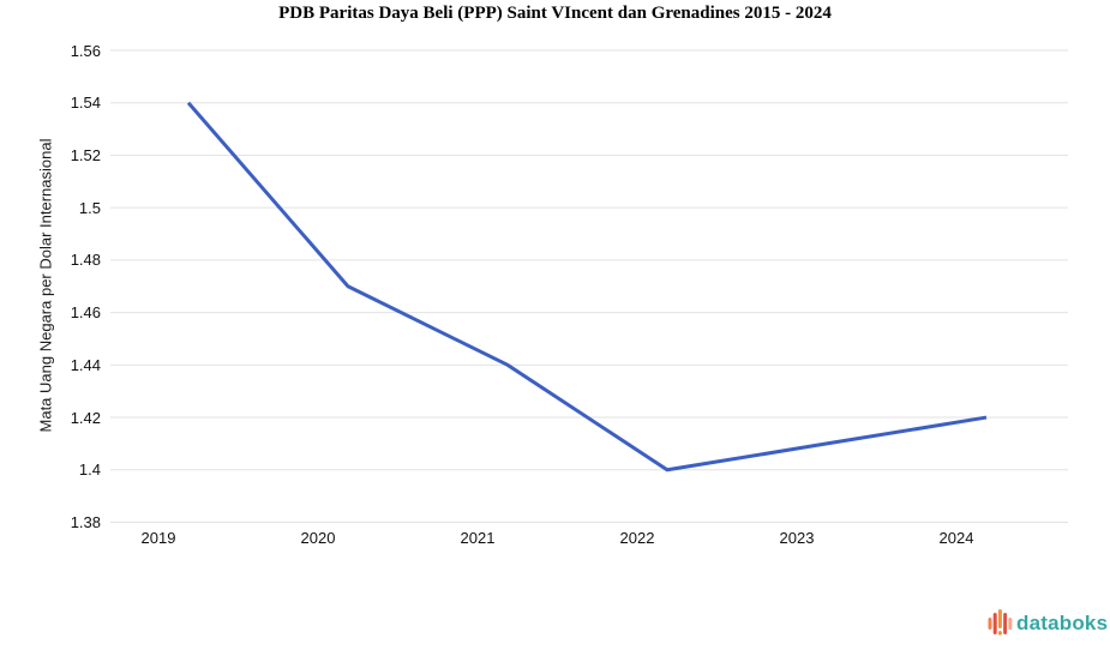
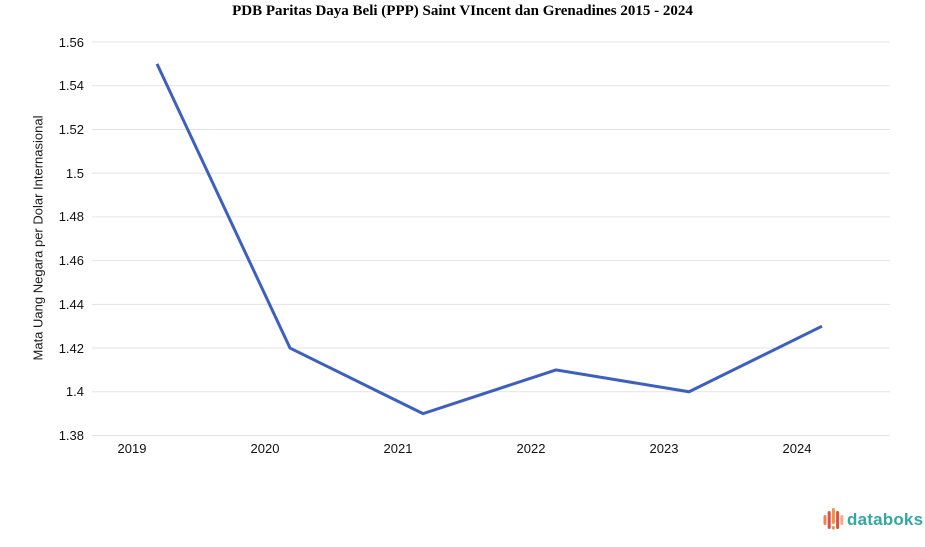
2019: 1.54 -> 1.55
2020: 1.47 -> 1.42
2021: 1.44 -> 1.39
2022: 1.40 -> 1.41
2023: 1.41 -> 1.40
2024: 1.42 -> 1.43
